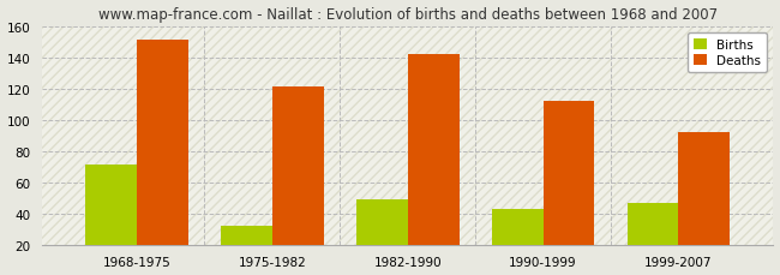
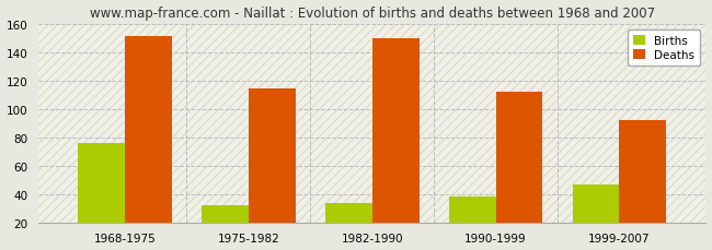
Births/1968-1975: 71 -> 76
Deaths/1975-1982: 121 -> 114
Births/1982-1990: 49 -> 34
Deaths/1982-1990: 142 -> 150
Births/1990-1999: 43 -> 38
